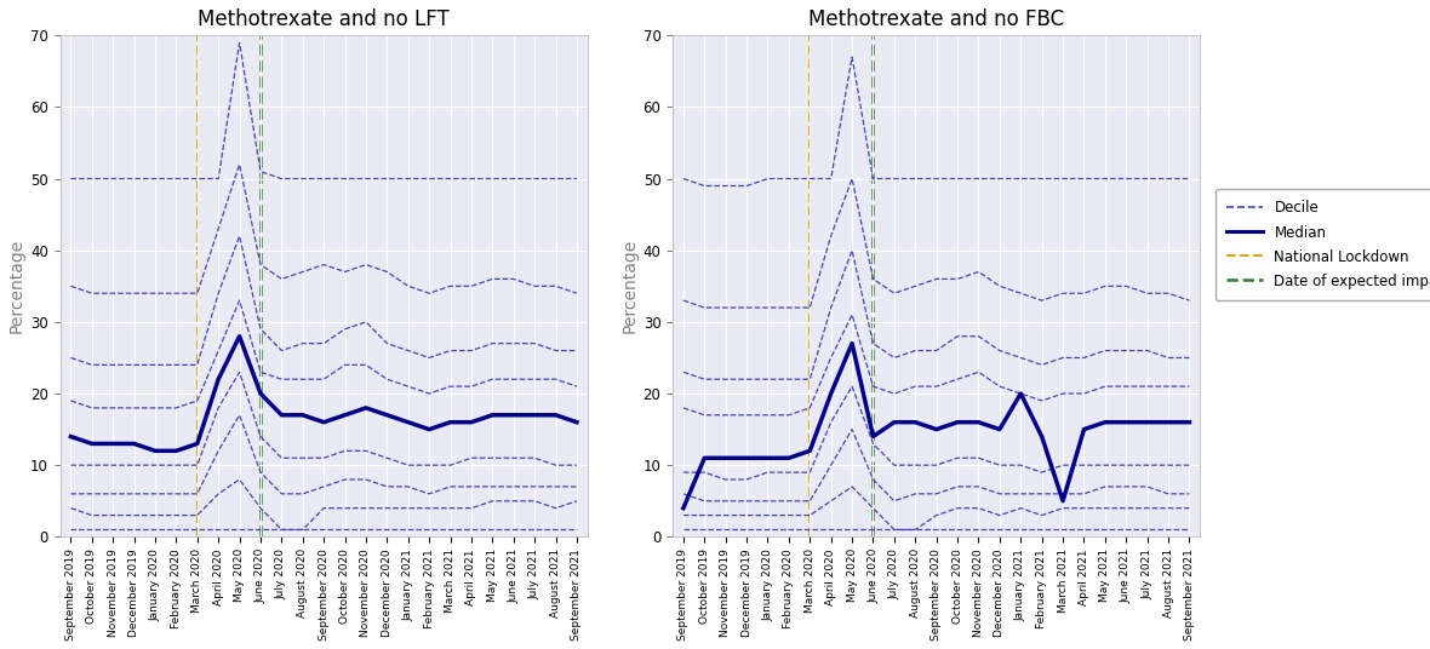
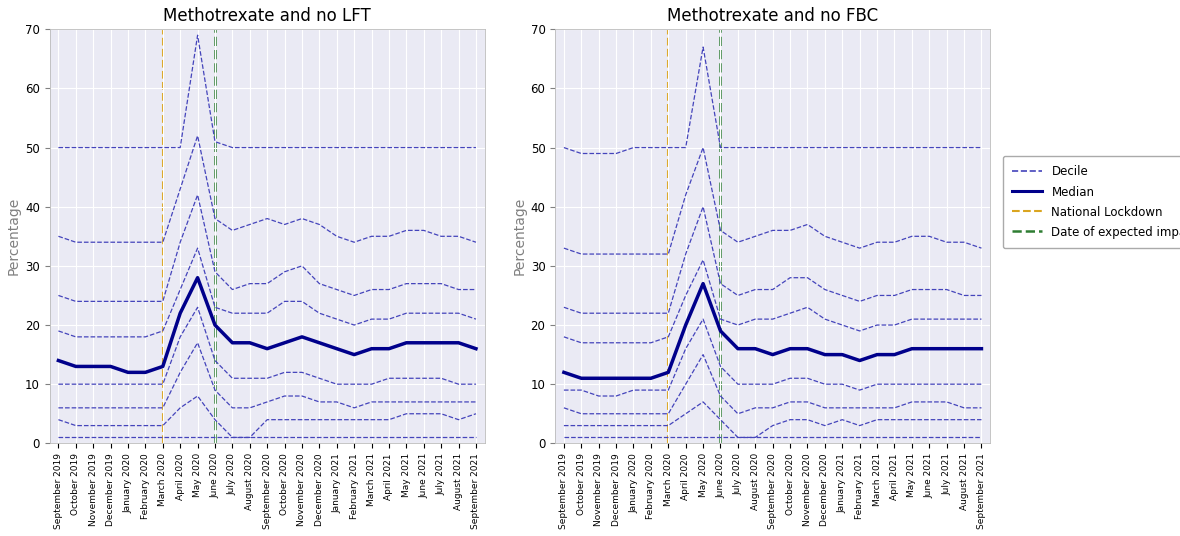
Methotrexate and no FBC/Median/September 2019: 4 -> 12
Methotrexate and no FBC/Median/June 2020: 14 -> 19
Methotrexate and no FBC/Median/January 2021: 20 -> 15
Methotrexate and no FBC/Median/March 2021: 5 -> 15
